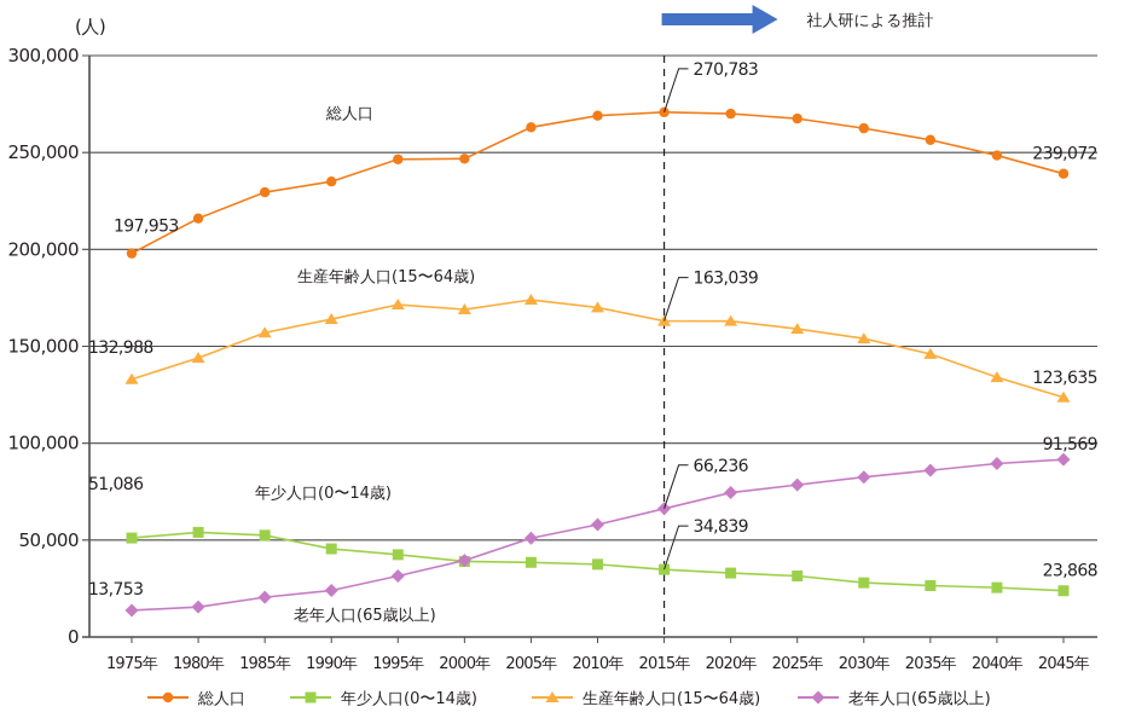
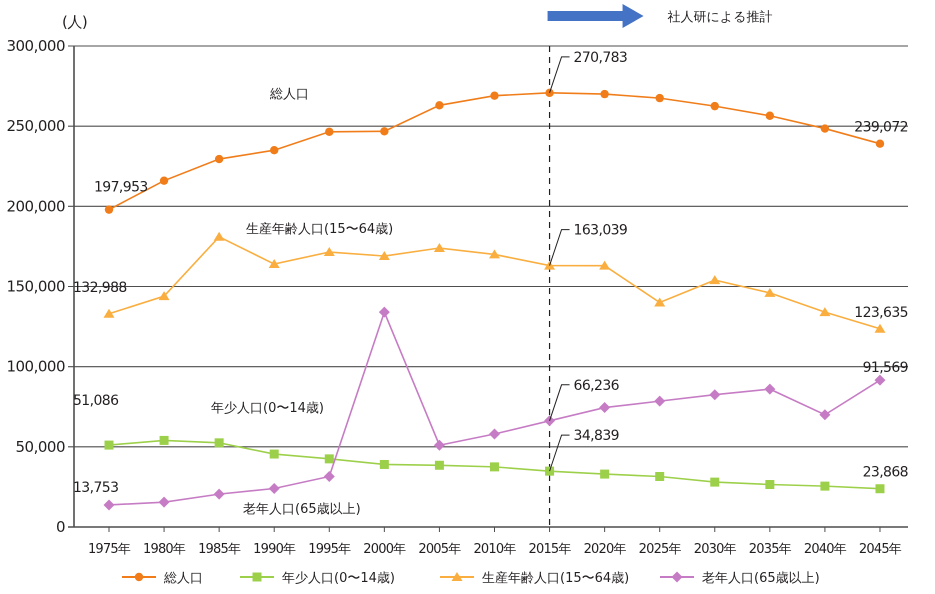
生産年齢人口(15〜64歳)/1985年: 157000 -> 181000
老年人口(65歳以上)/2000年: 40000 -> 134000
生産年齢人口(15〜64歳)/2025年: 159000 -> 140000
老年人口(65歳以上)/2040年: 90000 -> 70000
